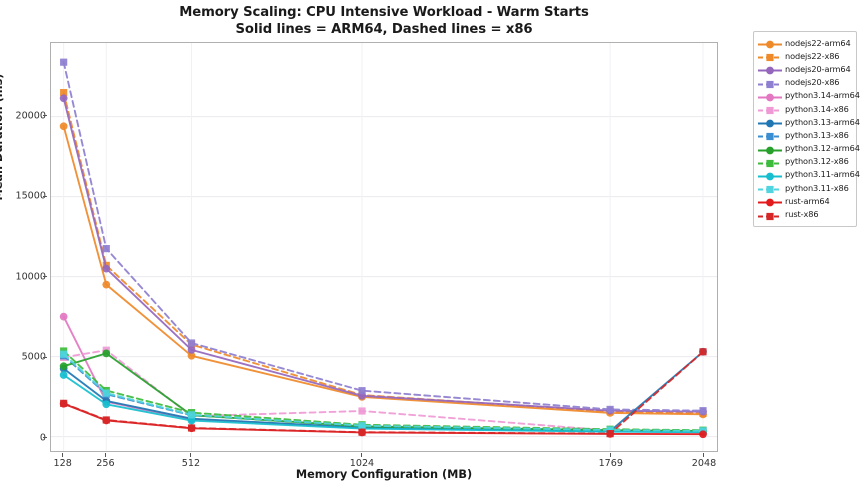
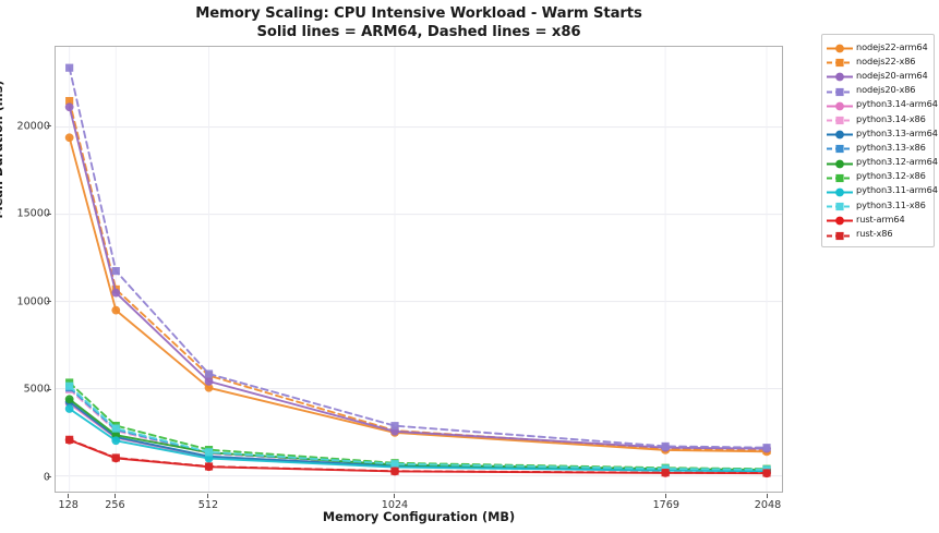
python3.14-arm64/128: 7500 -> 4200
python3.14-x86/256: 5400 -> 2600
python3.12-arm64/256: 5200 -> 2300
python3.14-x86/1024: 1600 -> 600
python3.13-arm64/2048: 5300 -> 300
rust-x86/2048: 5300 -> 200
